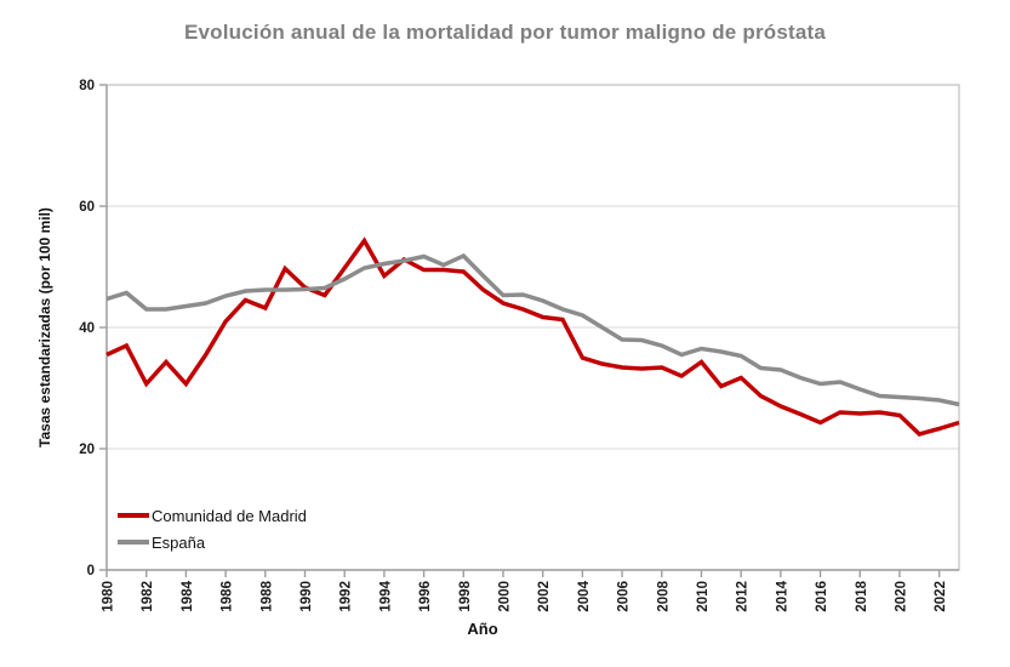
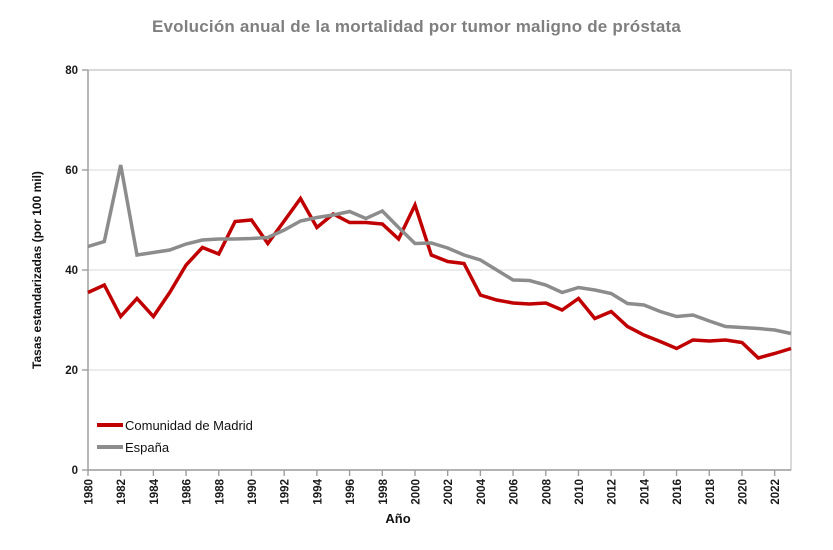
España/1982: 43 -> 61
Comunidad de Madrid/1990: 47 -> 50
Comunidad de Madrid/2000: 44 -> 53
